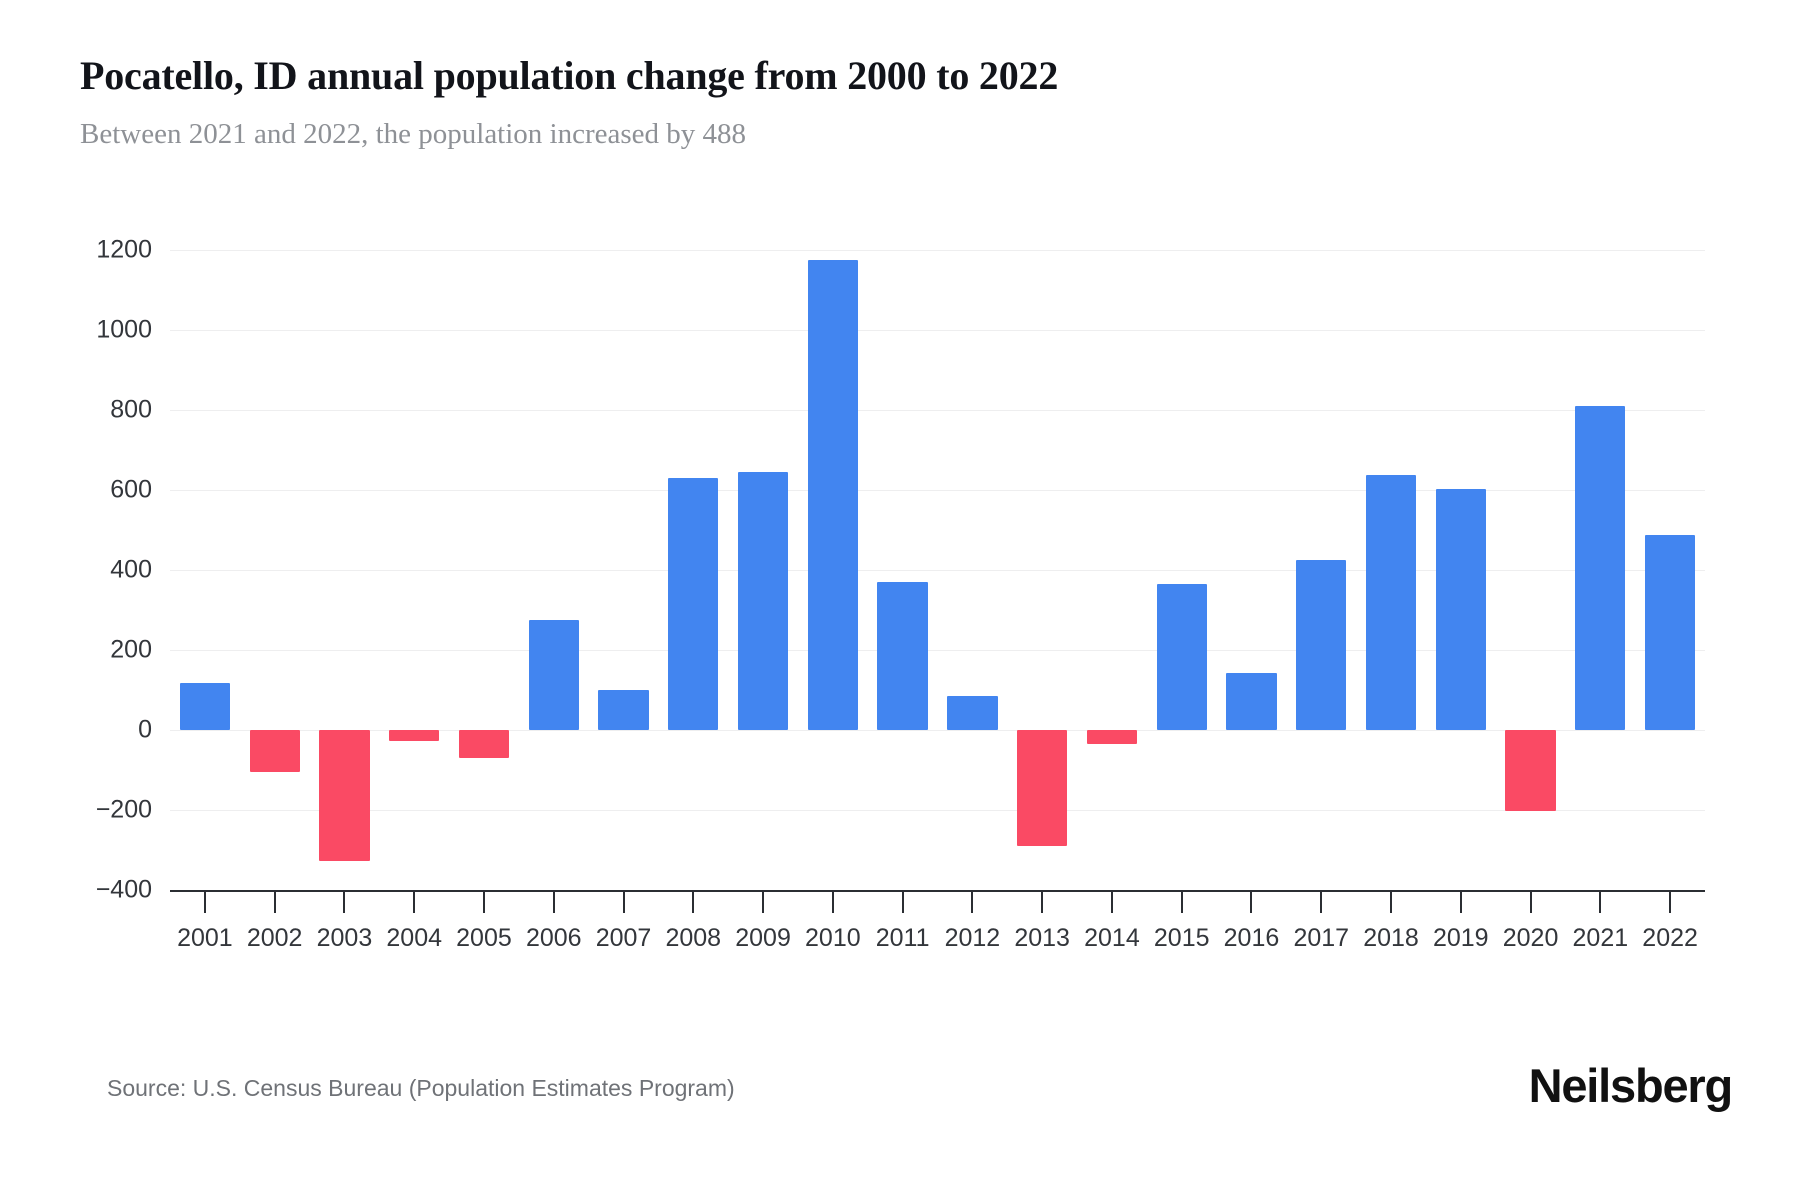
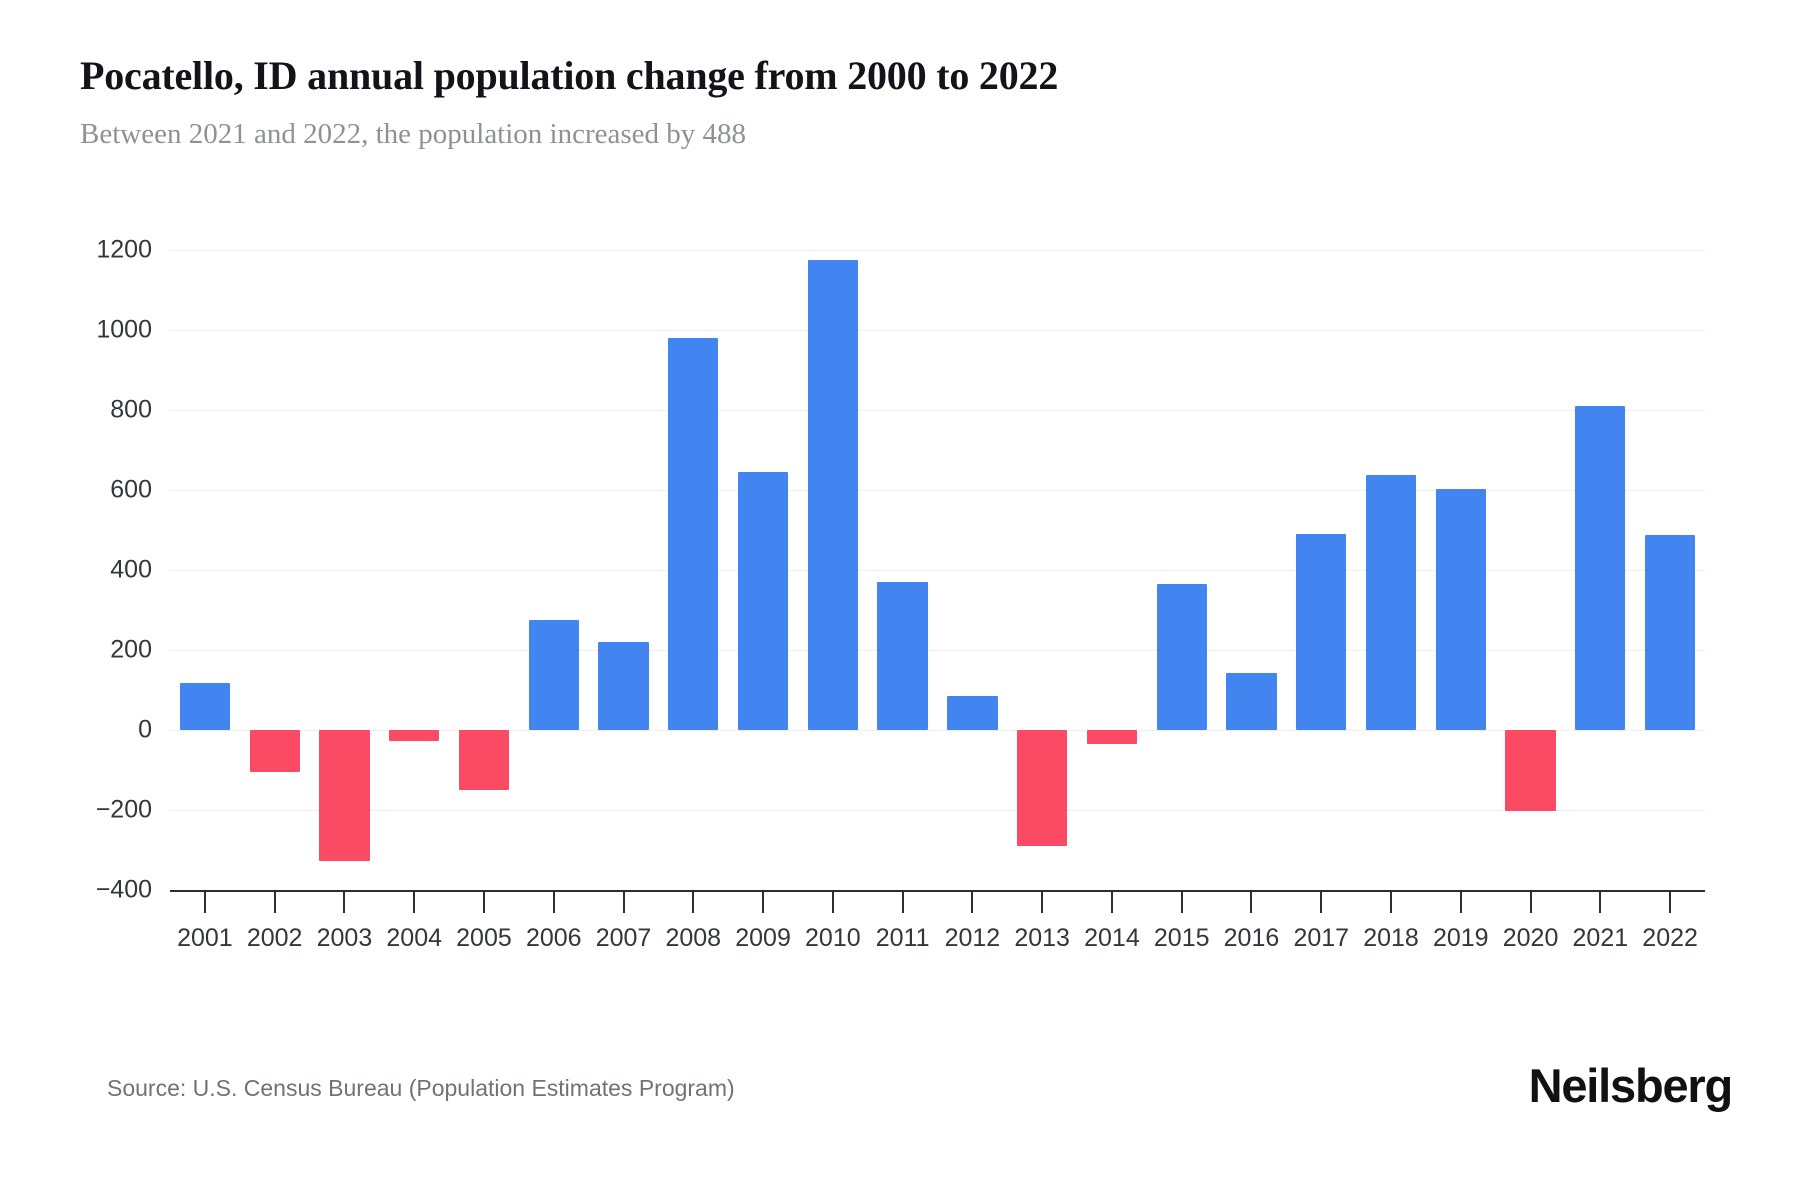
2005: -70 -> -150
2007: 100 -> 220
2008: 630 -> 980
2017: 420 -> 490
